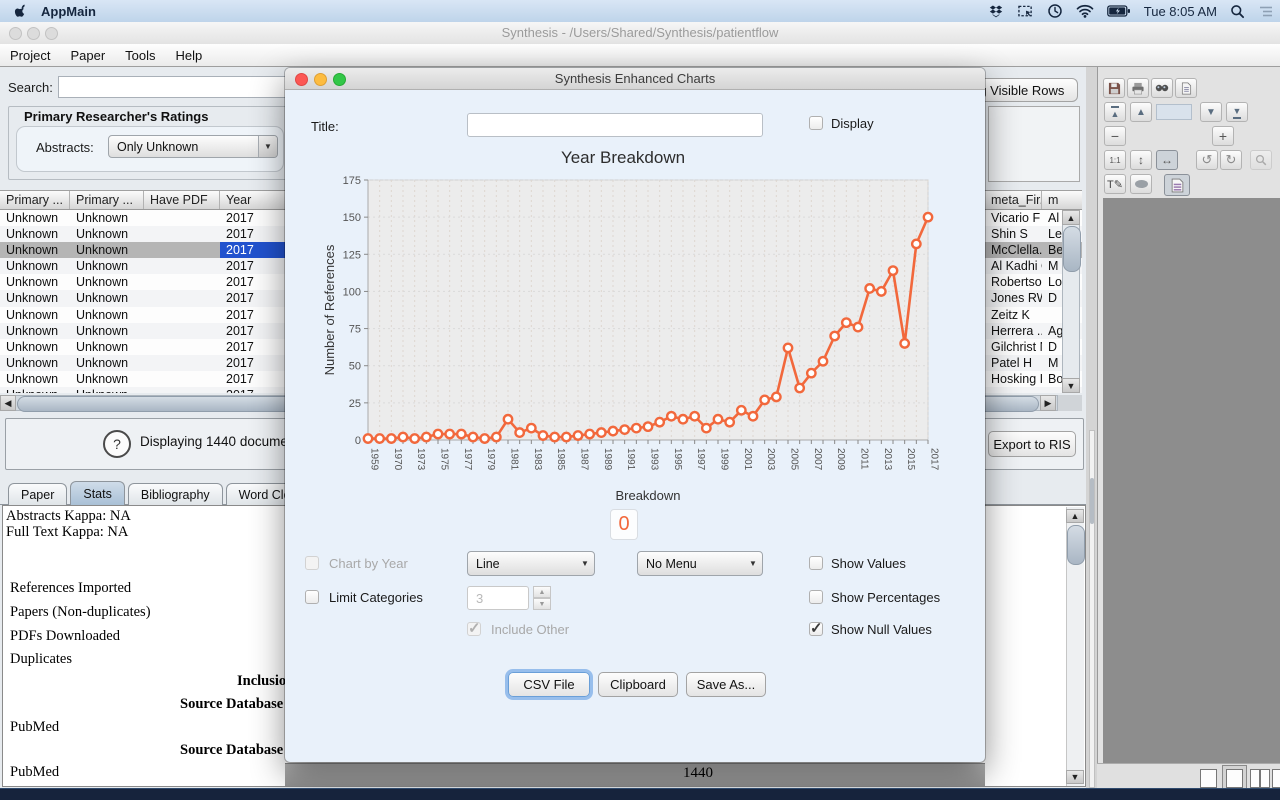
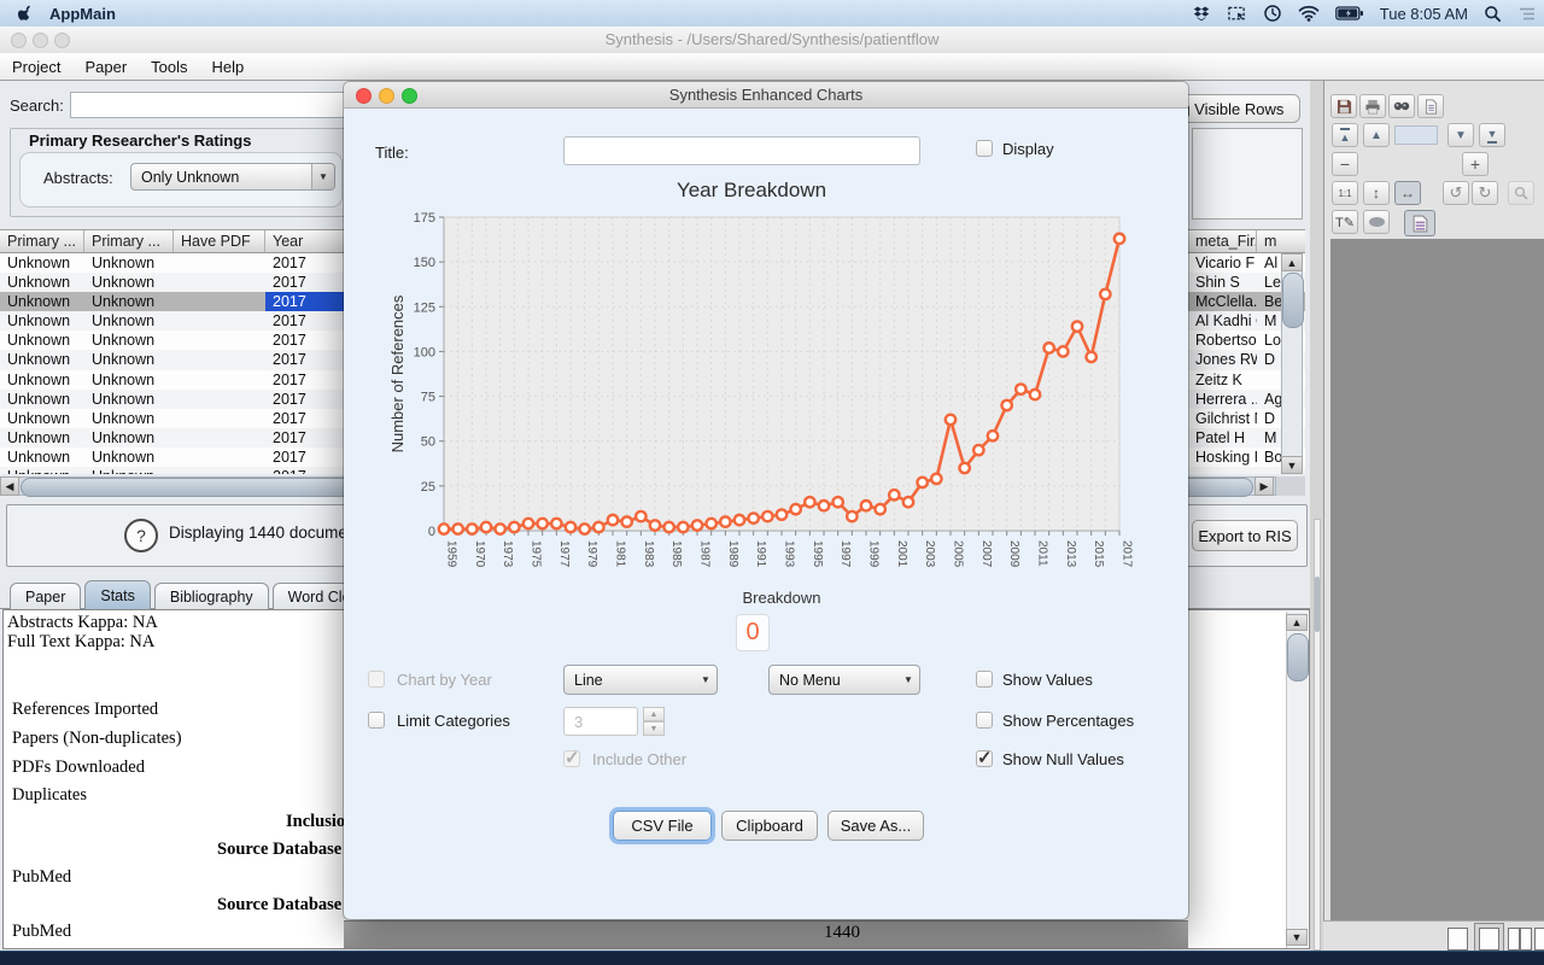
1981: 14 -> 6
2015: 65 -> 97
2017: 150 -> 163
